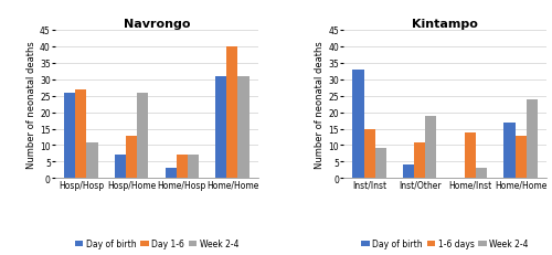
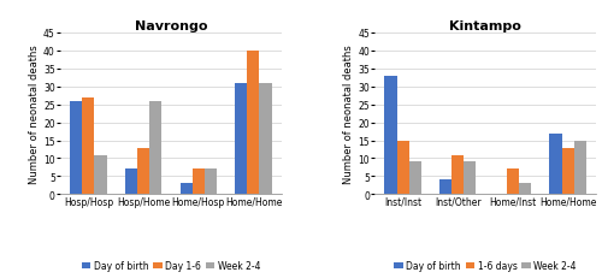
Kintampo/Week 2-4/Inst/Other: 19 -> 9
Kintampo/1-6 days/Home/Inst: 14 -> 7
Kintampo/Week 2-4/Home/Home: 24 -> 15
